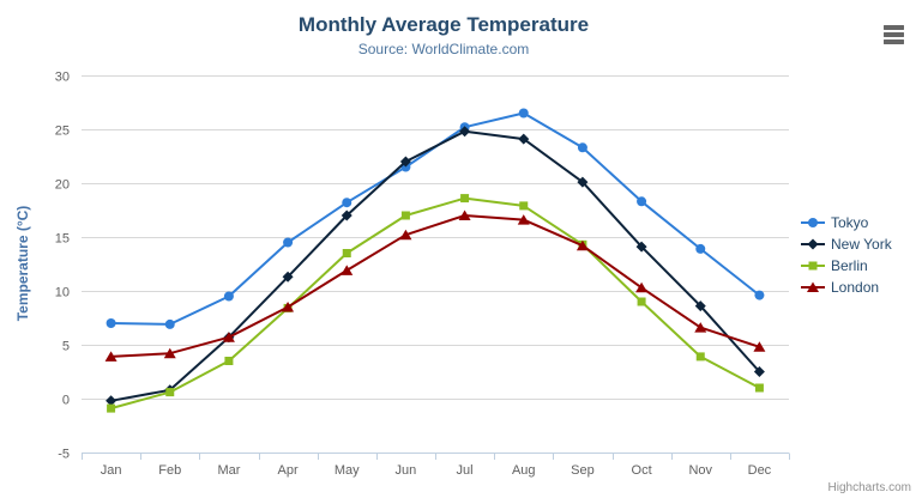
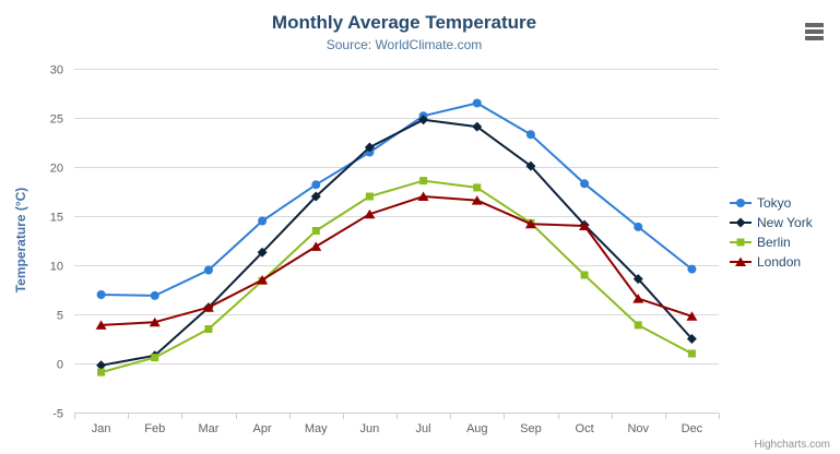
London/Oct: 10 -> 14
